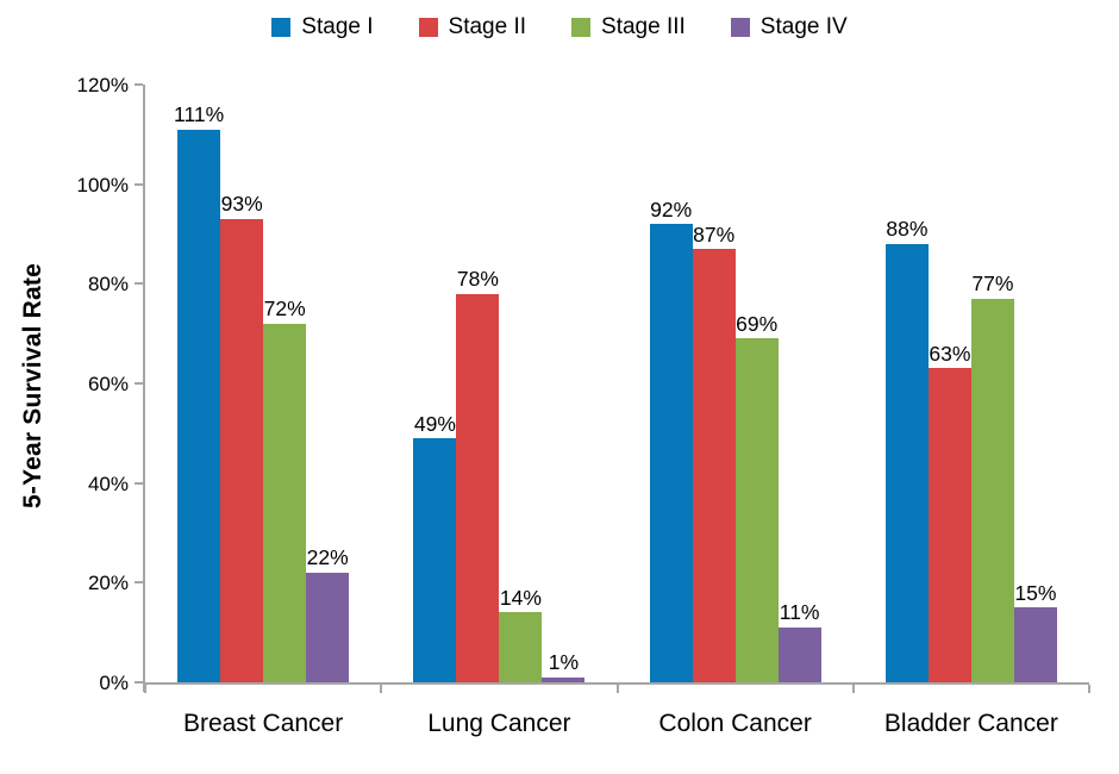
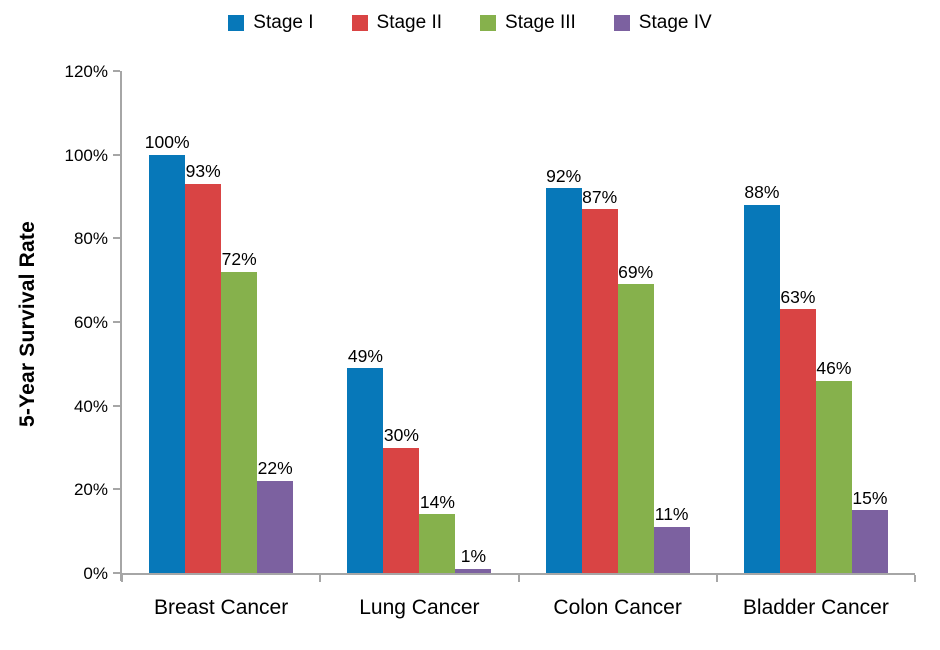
Stage I/Breast Cancer: 111% -> 100%
Stage II/Lung Cancer: 78% -> 30%
Stage III/Bladder Cancer: 77% -> 46%
